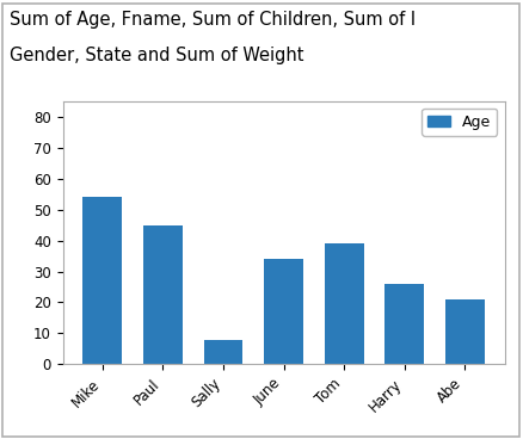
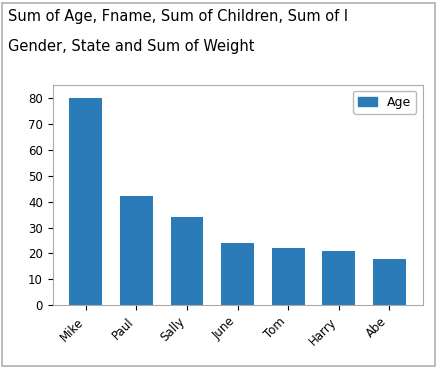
Mike: 54 -> 80
Paul: 45 -> 42
Sally: 8 -> 34
June: 34 -> 24
Tom: 39 -> 22
Harry: 26 -> 21
Abe: 21 -> 18
